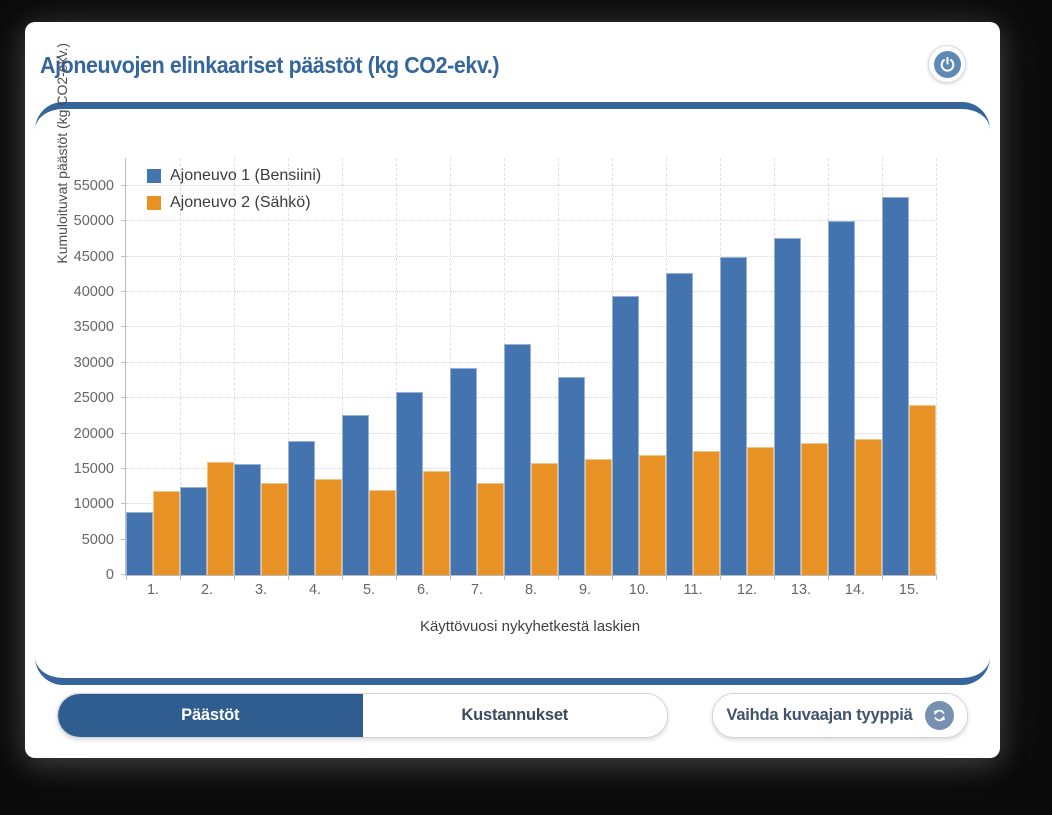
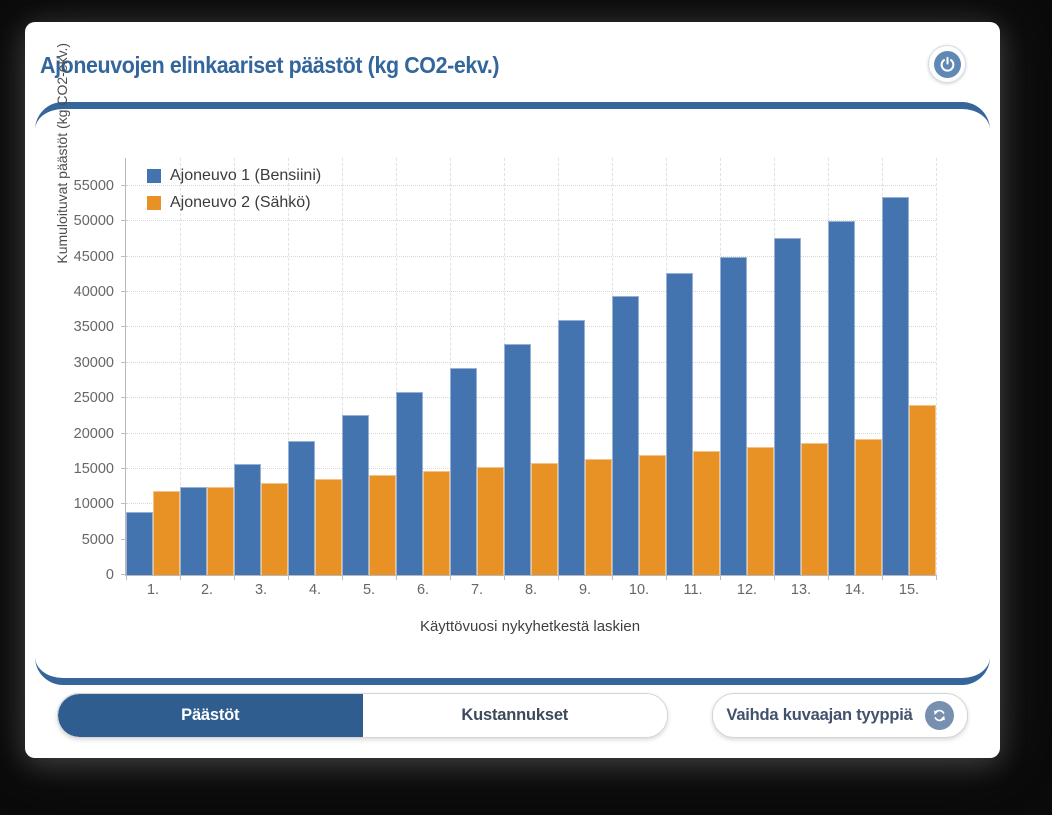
Ajoneuvo 2 (Sähkö)/2.: 16000 -> 12000
Ajoneuvo 2 (Sähkö)/5.: 12000 -> 14000
Ajoneuvo 2 (Sähkö)/7.: 13000 -> 15000
Ajoneuvo 1 (Bensiini)/9.: 28000 -> 36000
